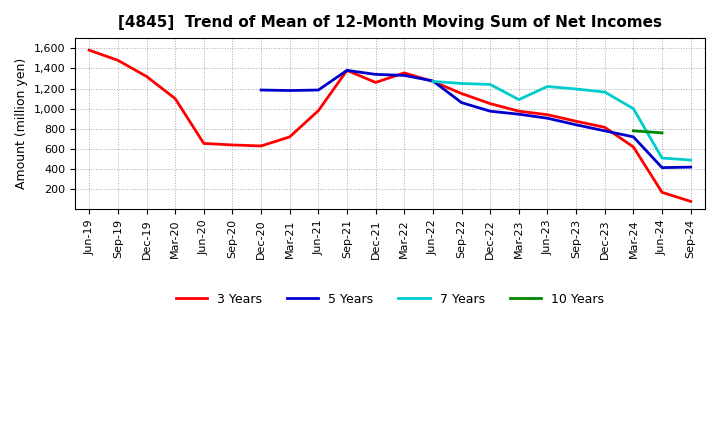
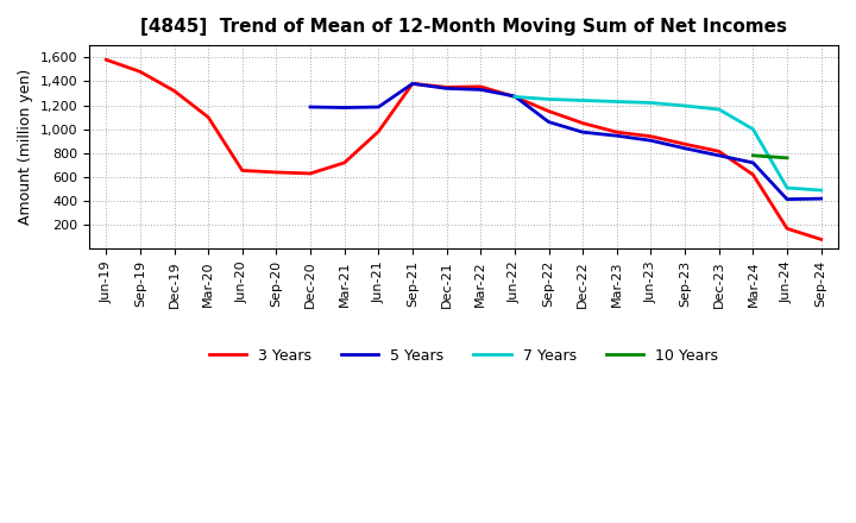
3 Years/Dec-21: 1,260 -> 1,350
7 Years/Mar-23: 1,090 -> 1,230
